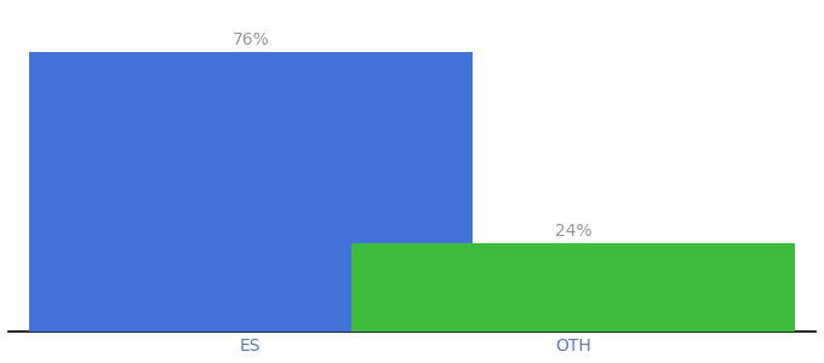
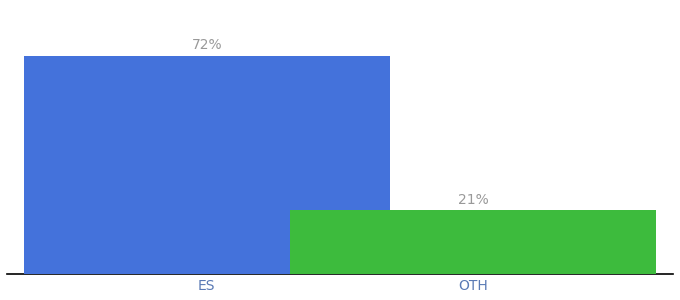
ES: 76% -> 72%
OTH: 24% -> 21%
